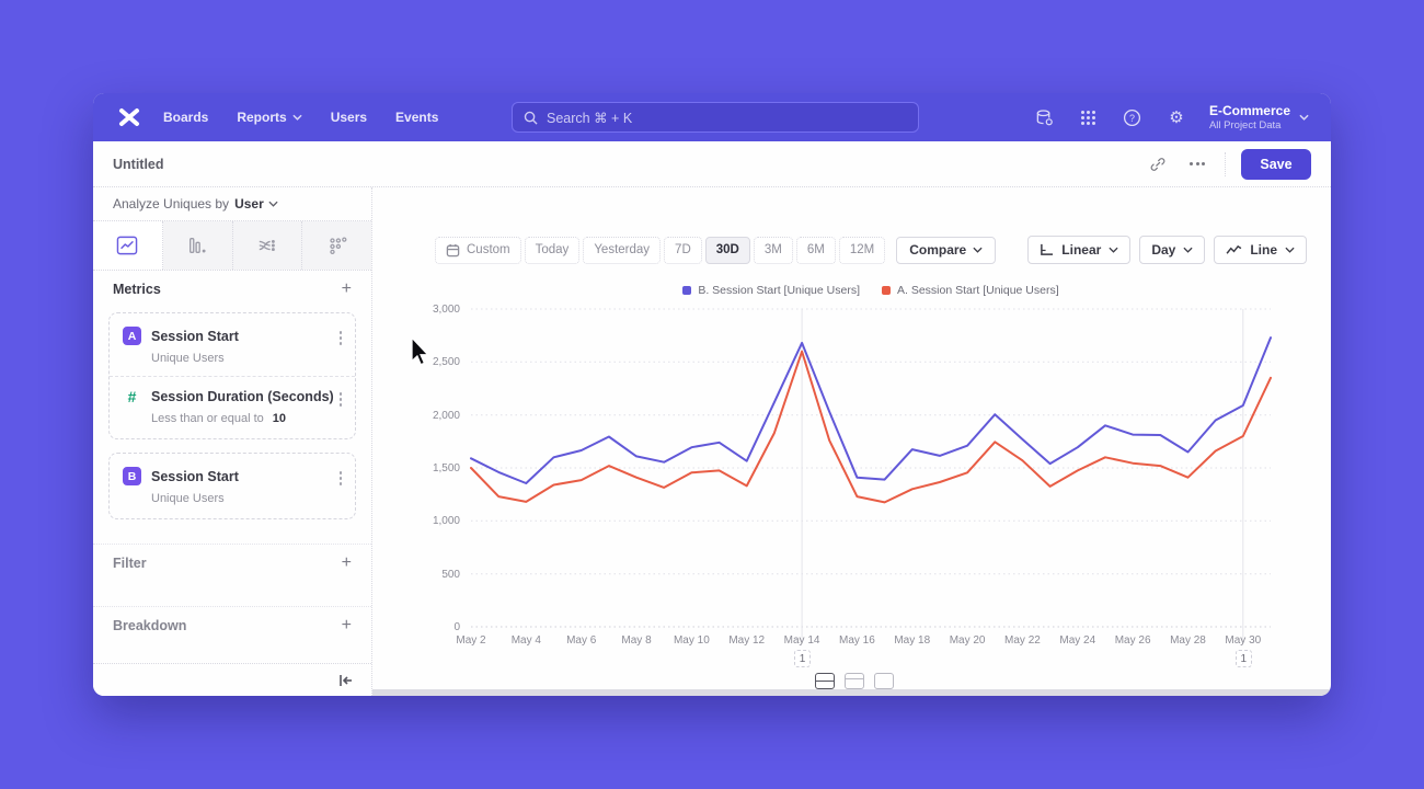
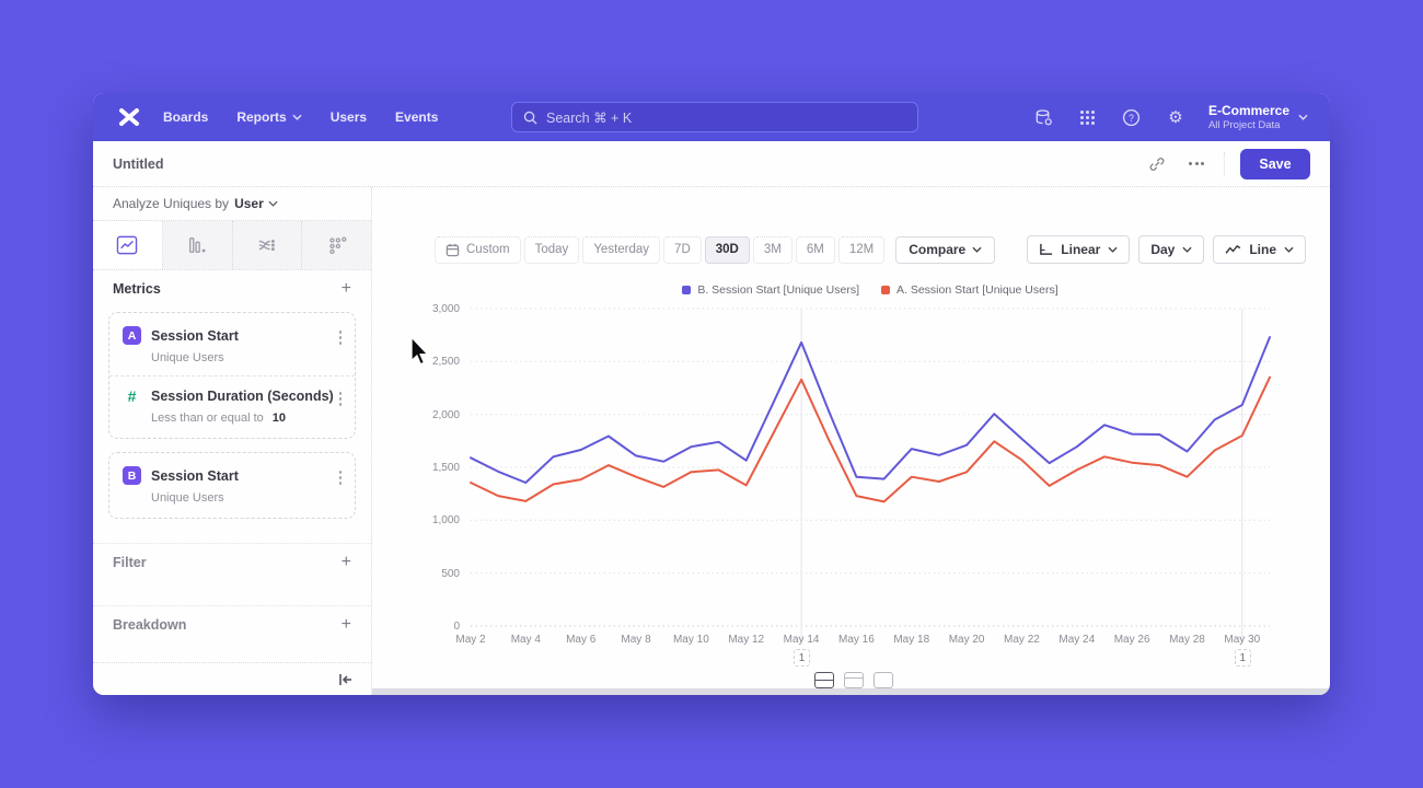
A. Session Start [Unique Users]/May 2: 1500 -> 1400
A. Session Start [Unique Users]/May 14: 2600 -> 2300
A. Session Start [Unique Users]/May 18: 1300 -> 1400
